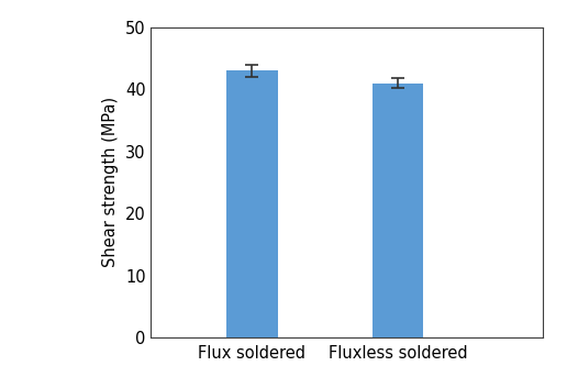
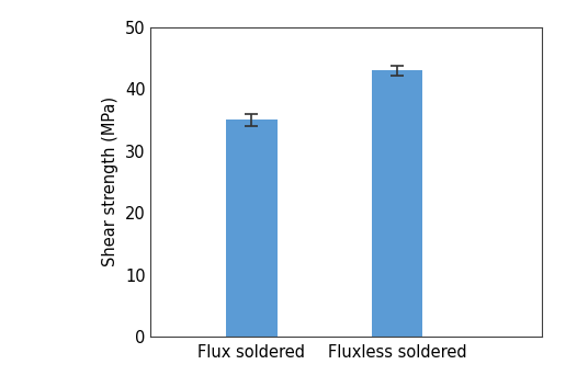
Flux soldered: 43 -> 35
Fluxless soldered: 41 -> 43
